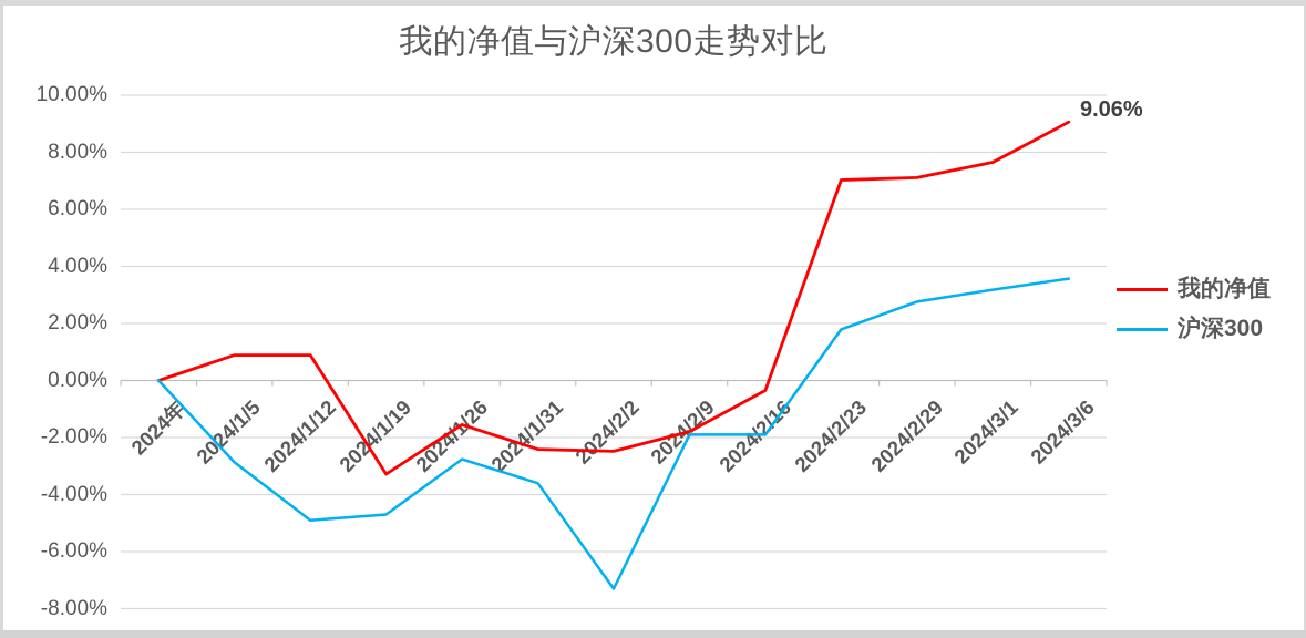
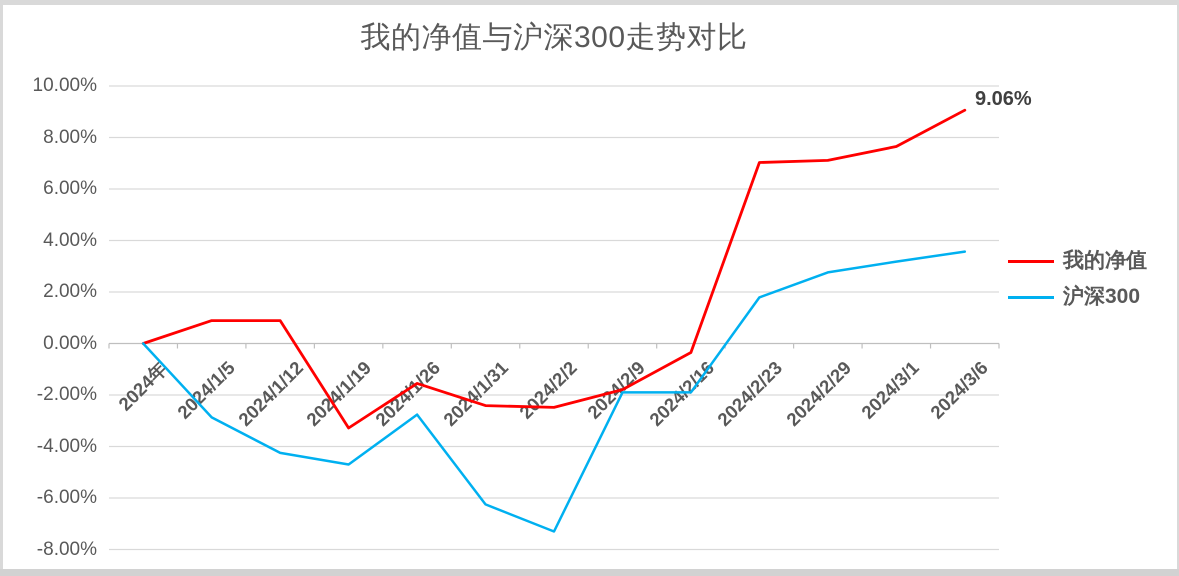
沪深300/2024/1/12: -4.9% -> -4.2%
沪深300/2024/1/31: -3.6% -> -6.2%
